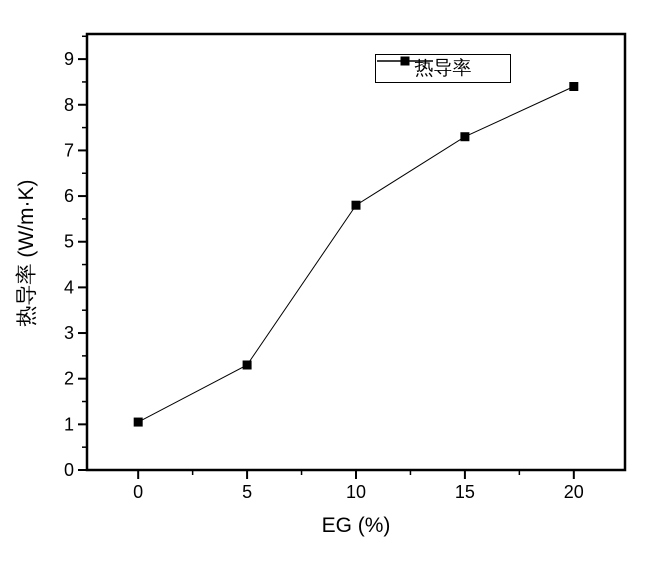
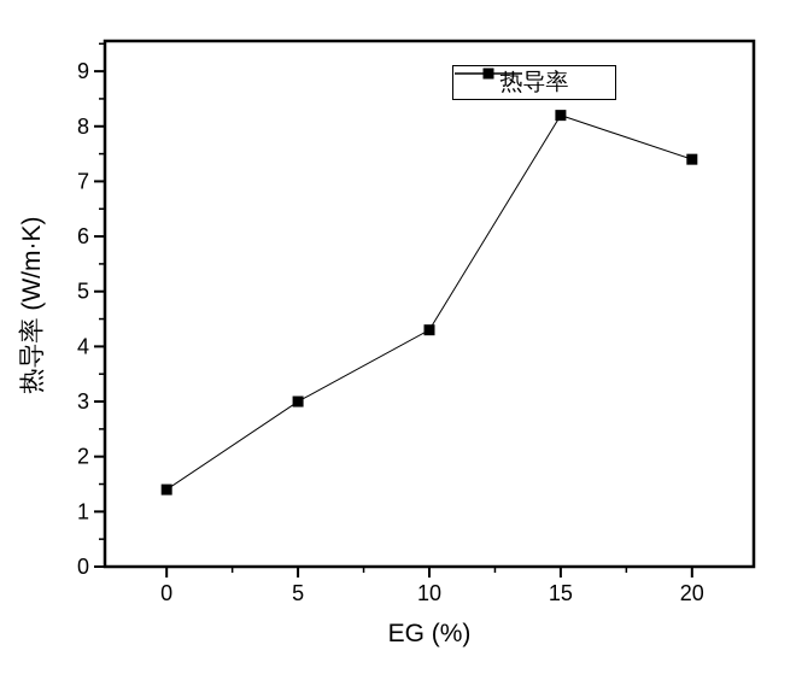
0: 1.1 -> 1.4
5: 2.3 -> 3.0
10: 5.8 -> 4.3
15: 7.3 -> 8.2
20: 8.4 -> 7.4
